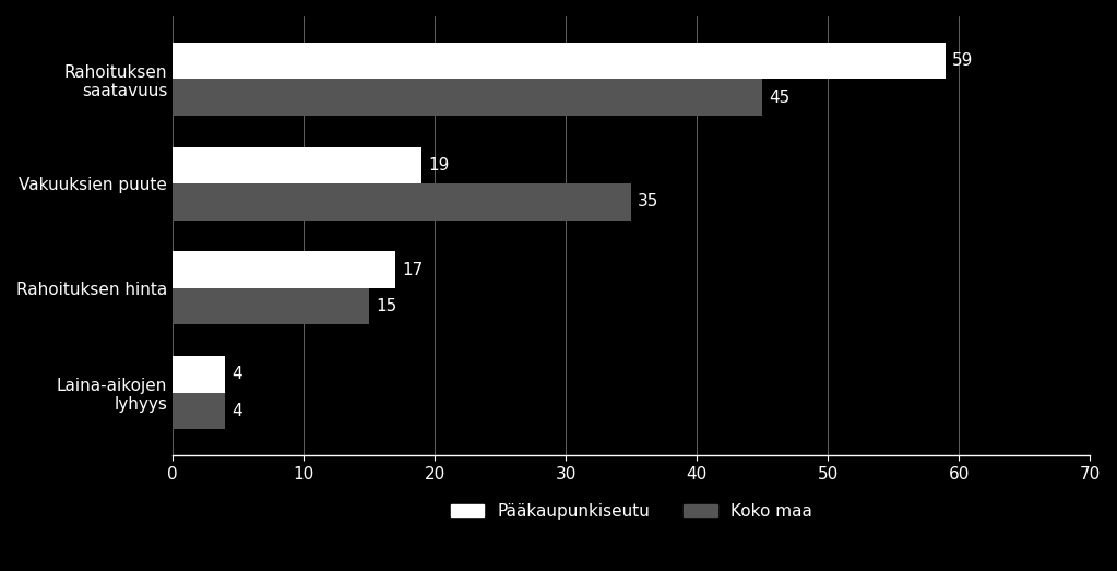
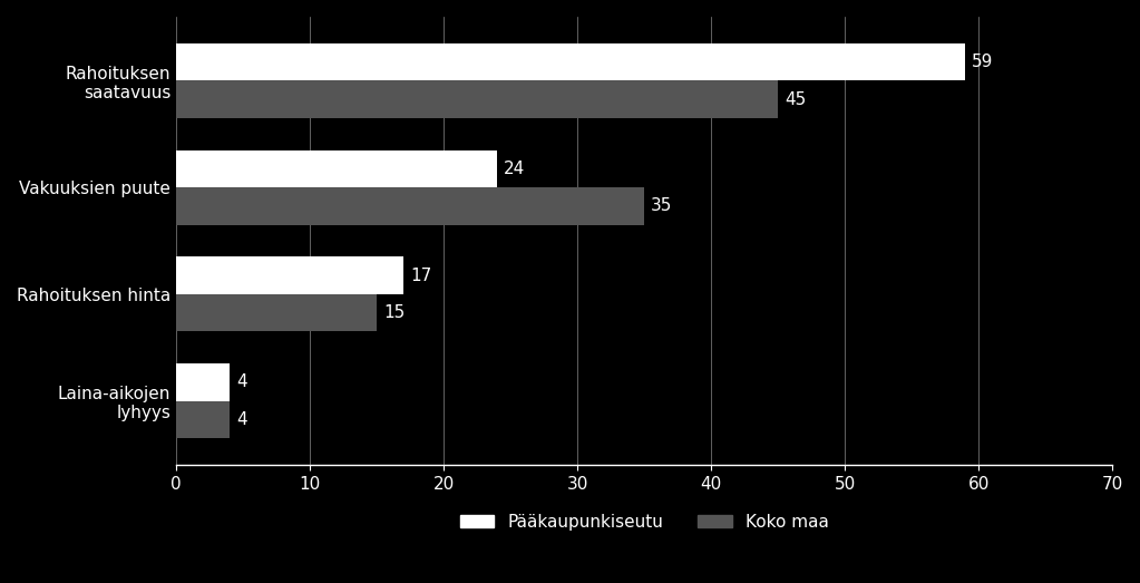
Pääkaupunkiseutu/Vakuuksien puute: 19 -> 24
